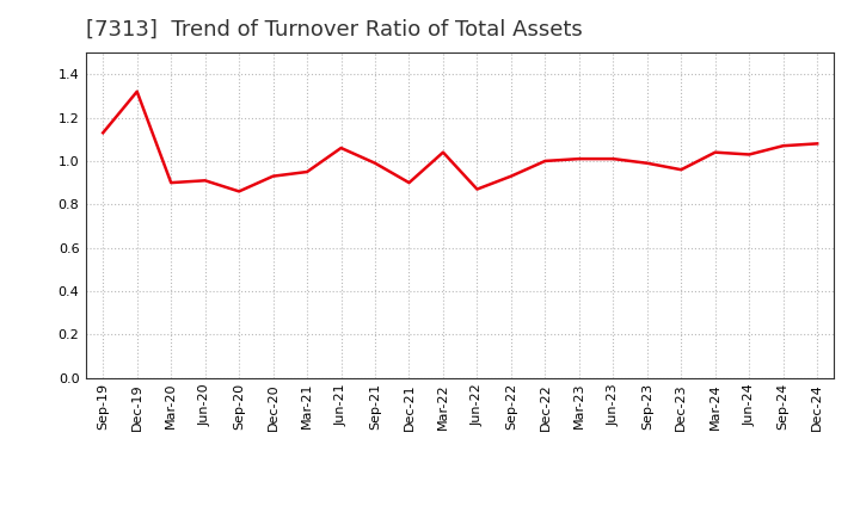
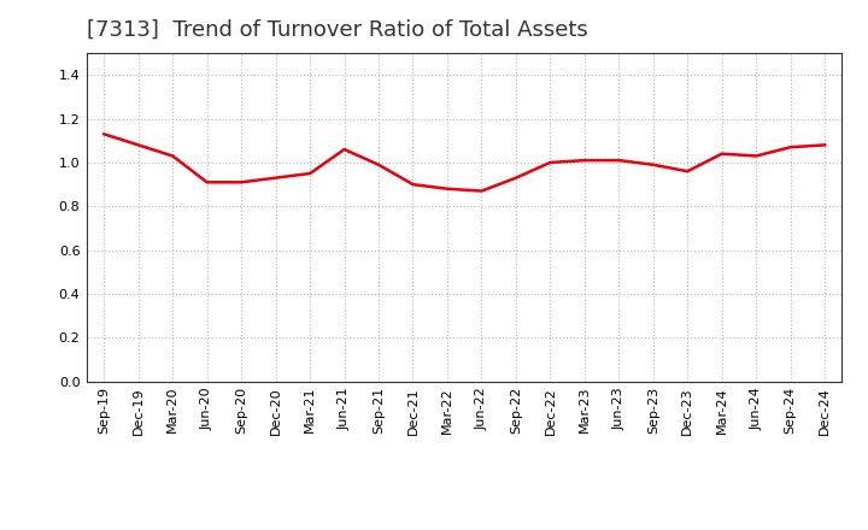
Dec-19: 1.32 -> 1.08
Mar-20: 0.90 -> 1.03
Sep-20: 0.86 -> 0.91
Mar-22: 1.04 -> 0.88
